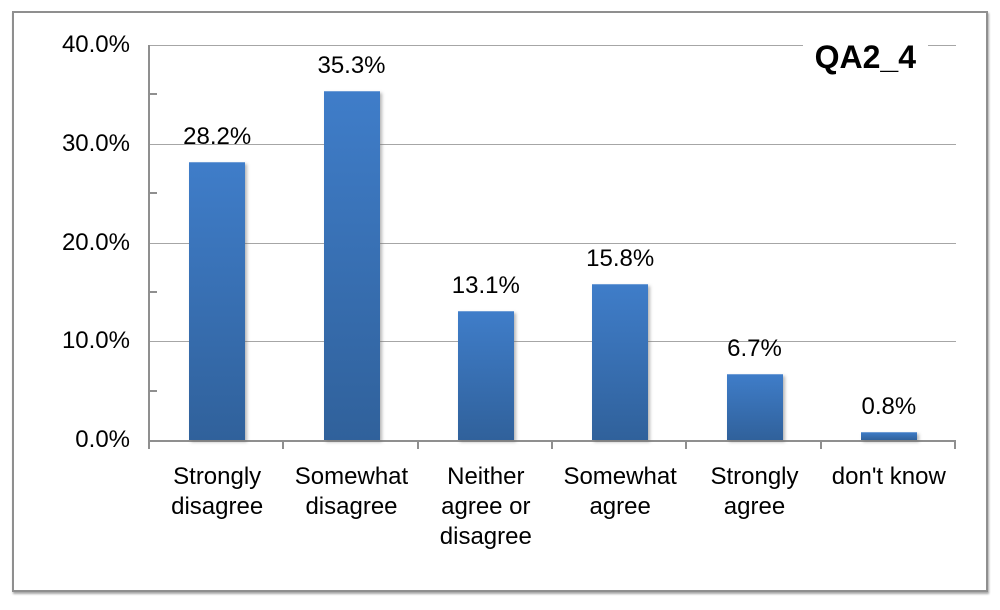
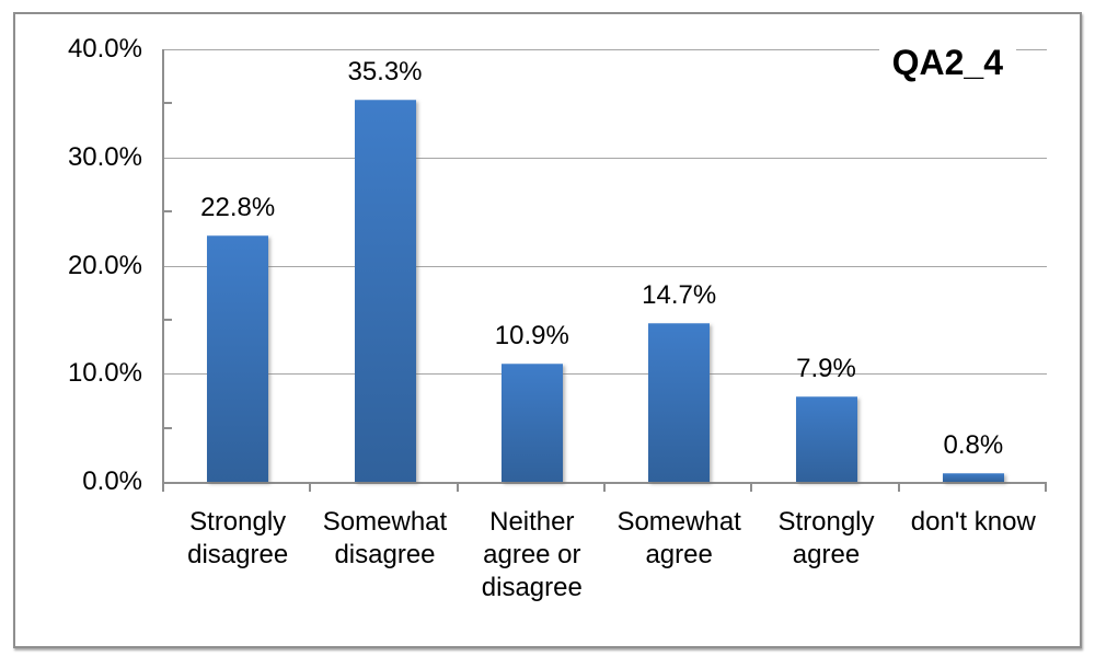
Strongly disagree: 28.2% -> 22.8%
Neither agree or disagree: 13.1% -> 10.9%
Somewhat agree: 15.8% -> 14.7%
Strongly agree: 6.7% -> 7.9%
